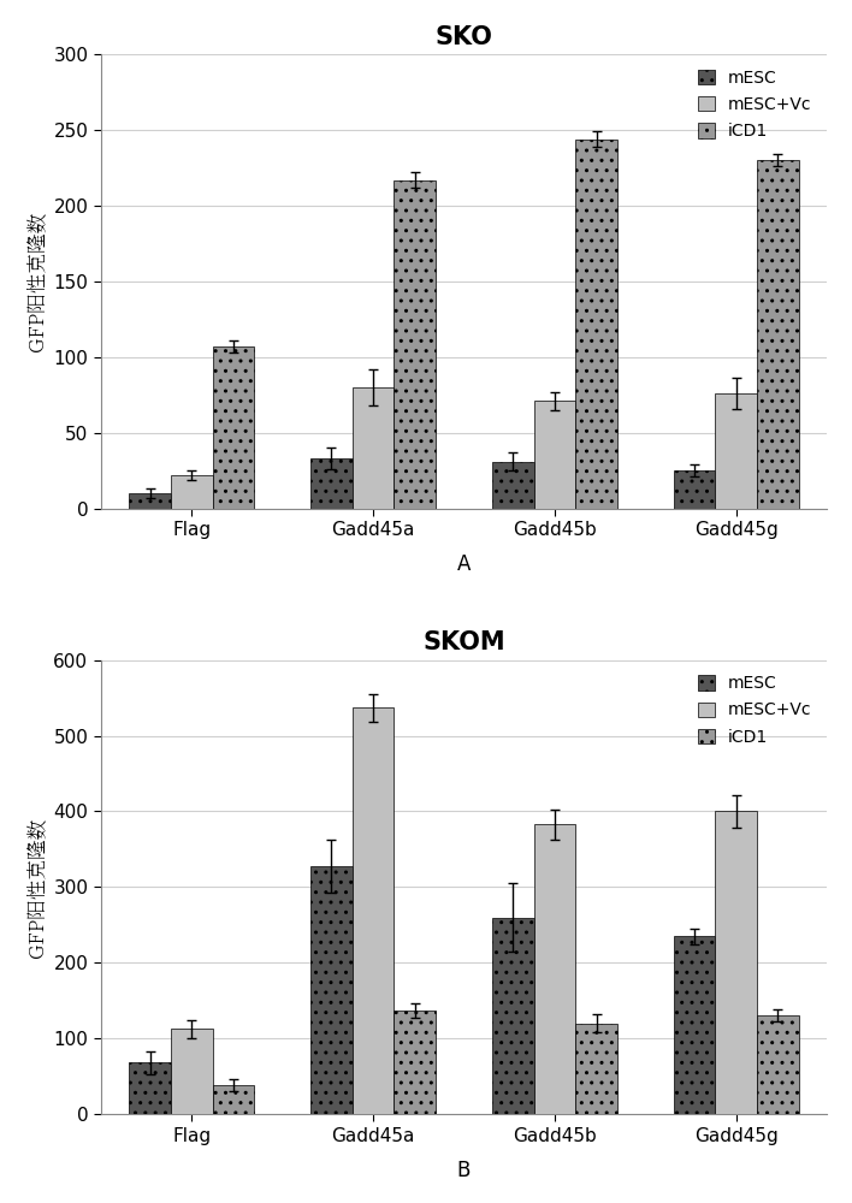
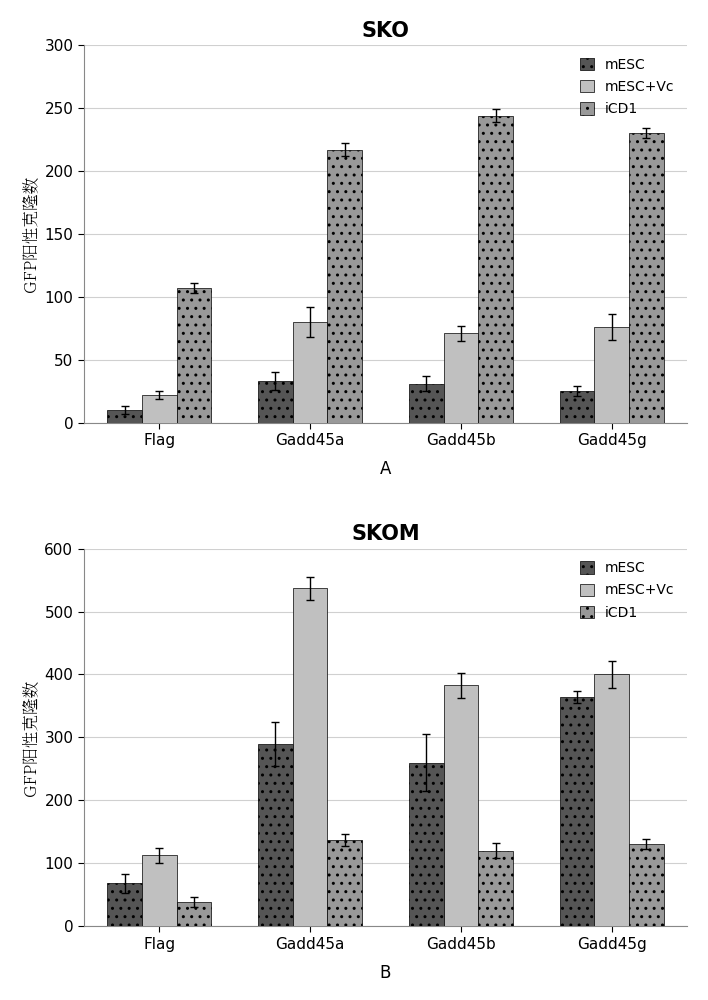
SKOM/mESC/Gadd45a: 328 -> 290
SKOM/mESC/Gadd45g: 235 -> 364
